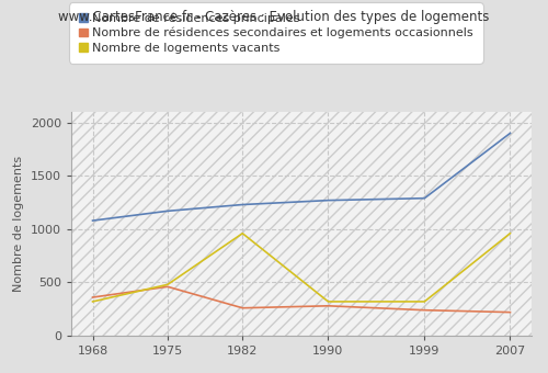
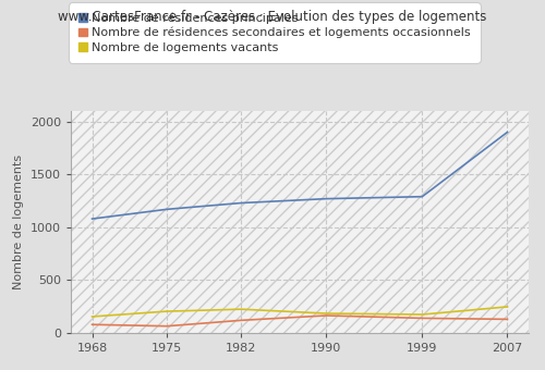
Nombre de résidences secondaires et logements occasionnels/1968: 360 -> 80
Nombre de logements vacants/1968: 320 -> 160
Nombre de résidences secondaires et logements occasionnels/1975: 460 -> 60
Nombre de logements vacants/1975: 480 -> 200
Nombre de résidences secondaires et logements occasionnels/1982: 260 -> 120
Nombre de logements vacants/1982: 960 -> 220
Nombre de résidences secondaires et logements occasionnels/1990: 280 -> 160
Nombre de logements vacants/1990: 320 -> 180
Nombre de résidences secondaires et logements occasionnels/1999: 240 -> 140
Nombre de logements vacants/1999: 320 -> 180
Nombre de résidences secondaires et logements occasionnels/2007: 220 -> 130
Nombre de logements vacants/2007: 960 -> 250
